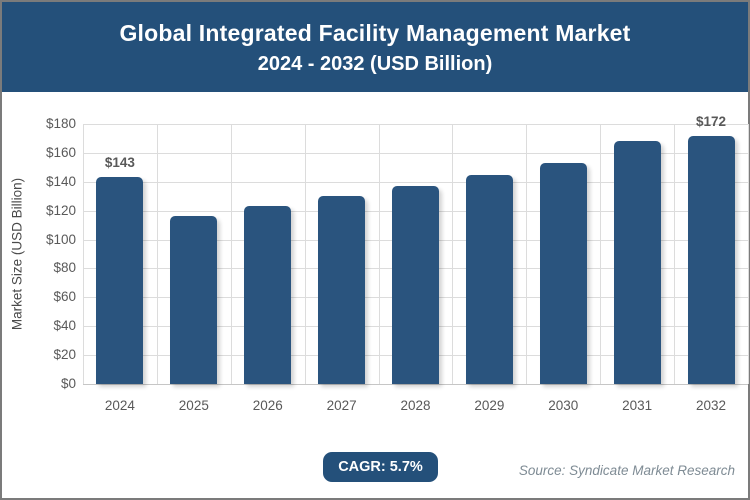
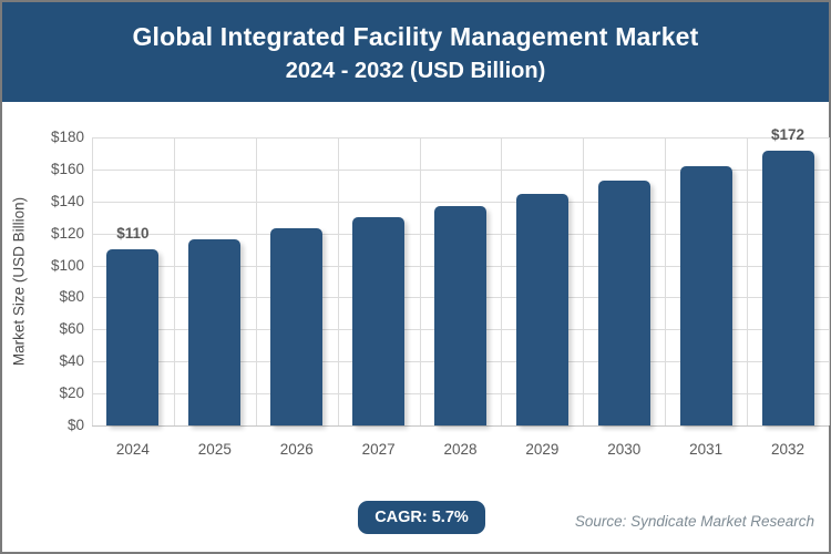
2024: $143 -> $110
2031: $168 -> $162
